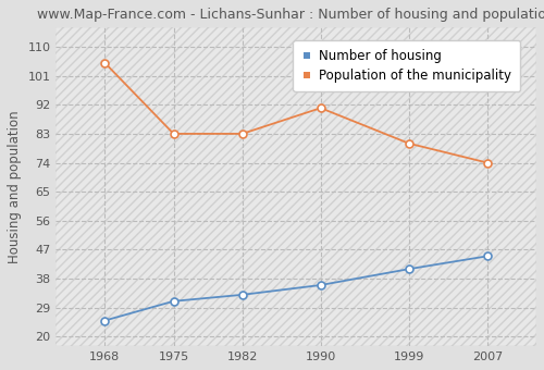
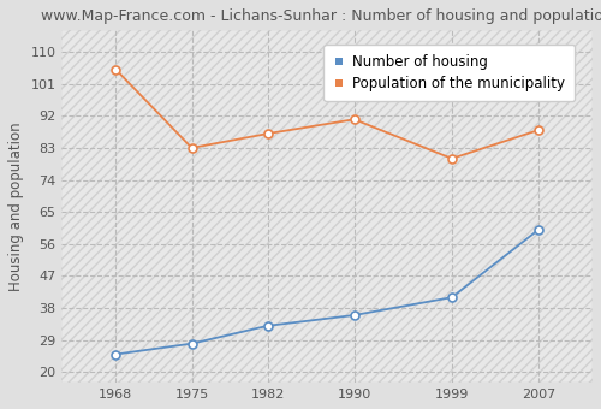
Number of housing/1975: 31 -> 28
Population of the municipality/1982: 83 -> 87
Number of housing/2007: 45 -> 60
Population of the municipality/2007: 74 -> 88
